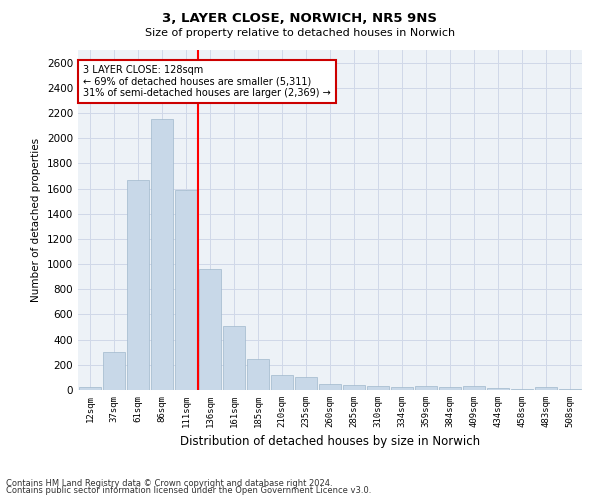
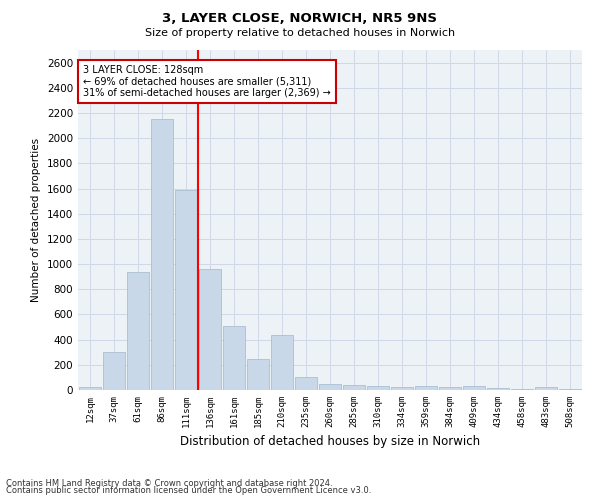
61sqm: 1670 -> 940
210sqm: 120 -> 440
